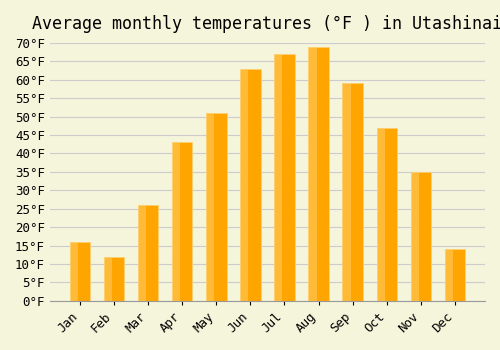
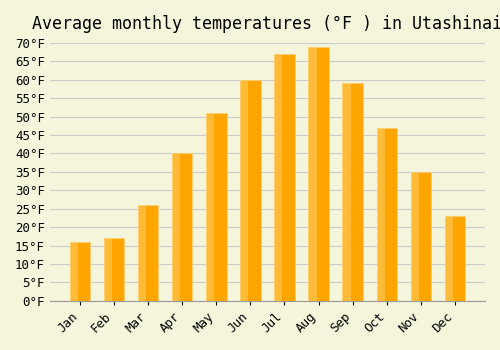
Feb: 12°F -> 17°F
Apr: 43°F -> 40°F
Jun: 63°F -> 60°F
Dec: 14°F -> 23°F
